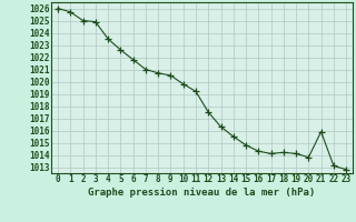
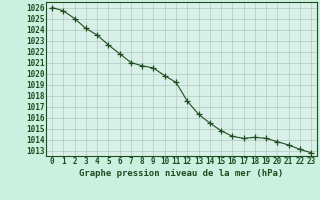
3: 1024.9 -> 1024.1
21: 1015.9 -> 1013.5
